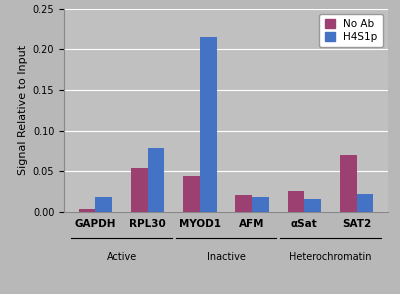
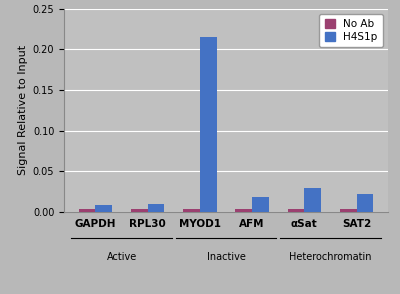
H4S1p/GAPDH: 0.018 -> 0.008
No Ab/RPL30: 0.054 -> 0.003
H4S1p/RPL30: 0.078 -> 0.009
No Ab/MYOD1: 0.044 -> 0.003
No Ab/AFM: 0.020 -> 0.003
No Ab/αSat: 0.026 -> 0.003
H4S1p/αSat: 0.016 -> 0.029
No Ab/SAT2: 0.070 -> 0.003
